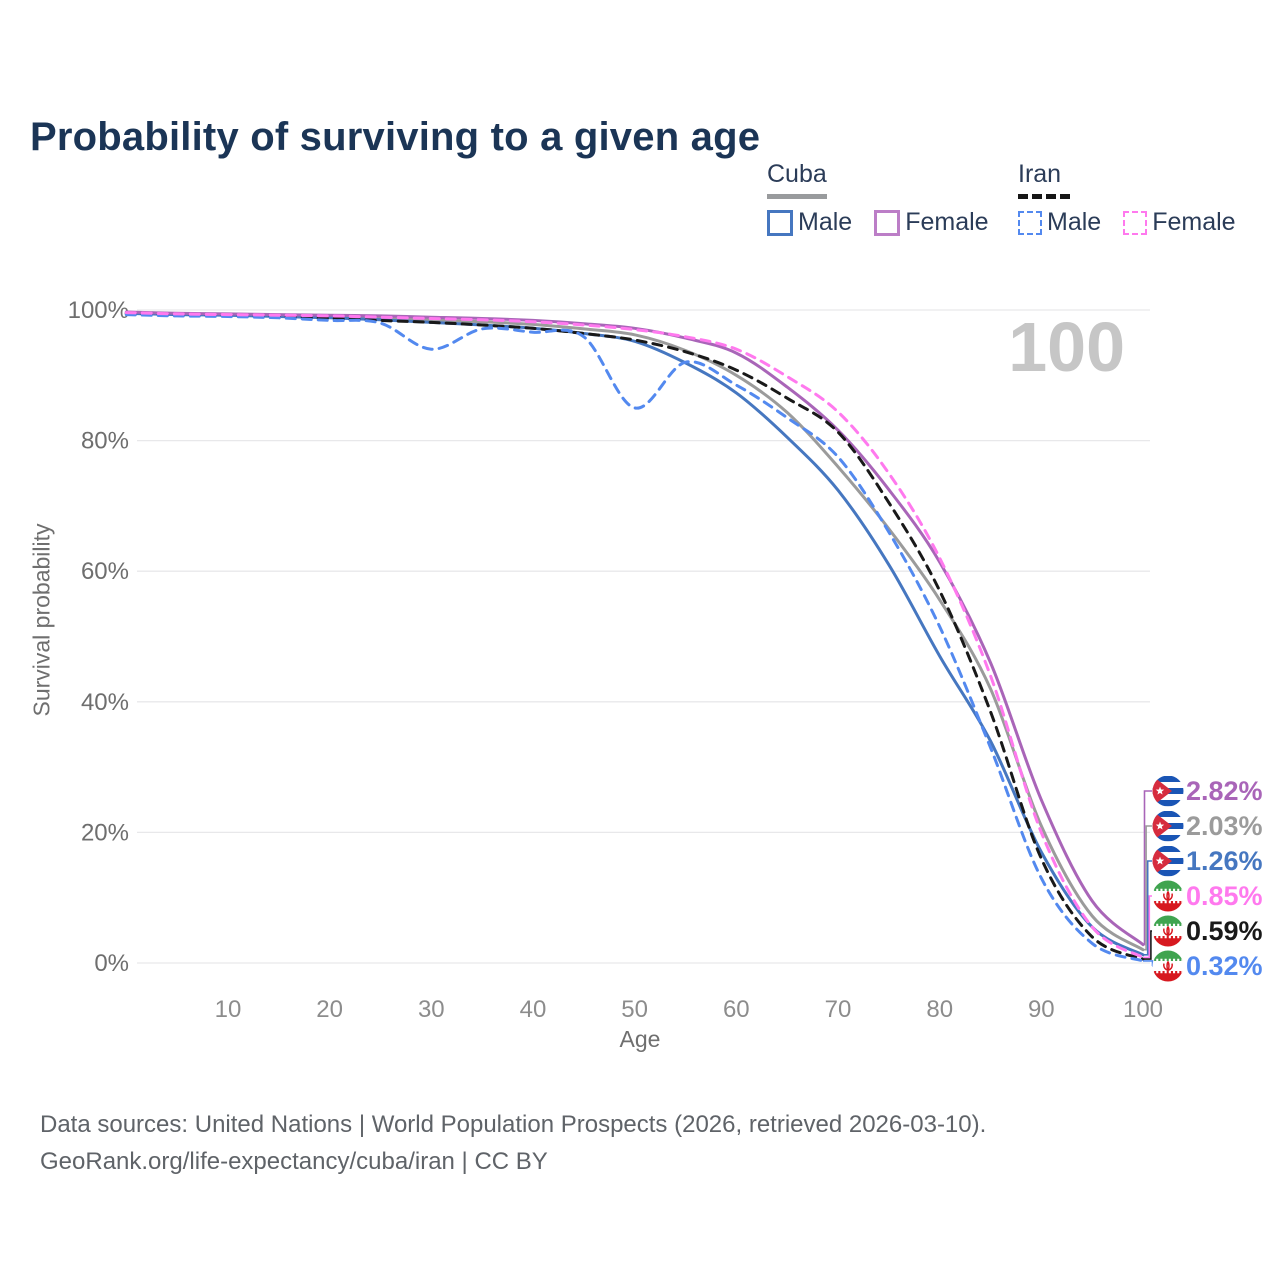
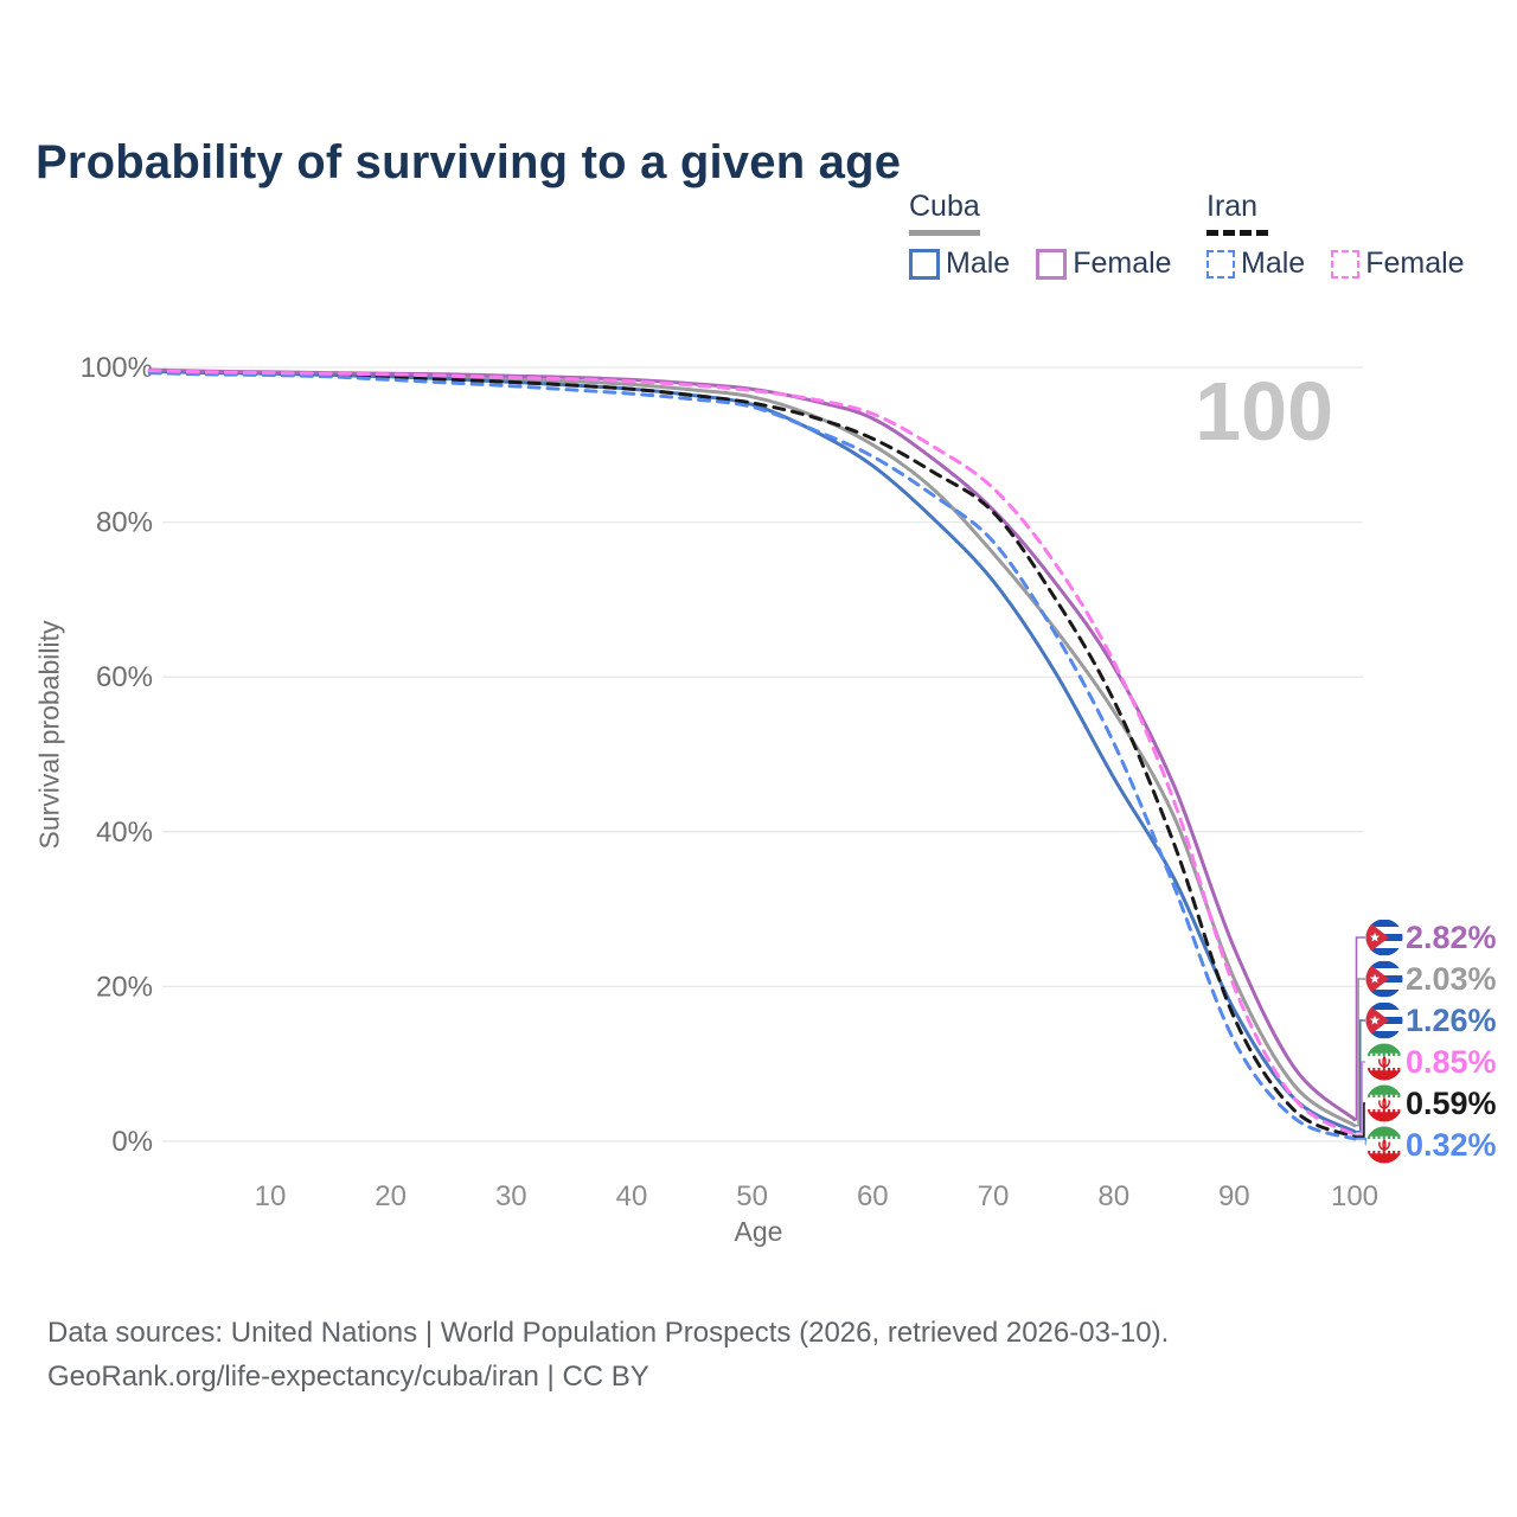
Iran Male/30: 94% -> 98%
Iran Male/50: 85% -> 95%
